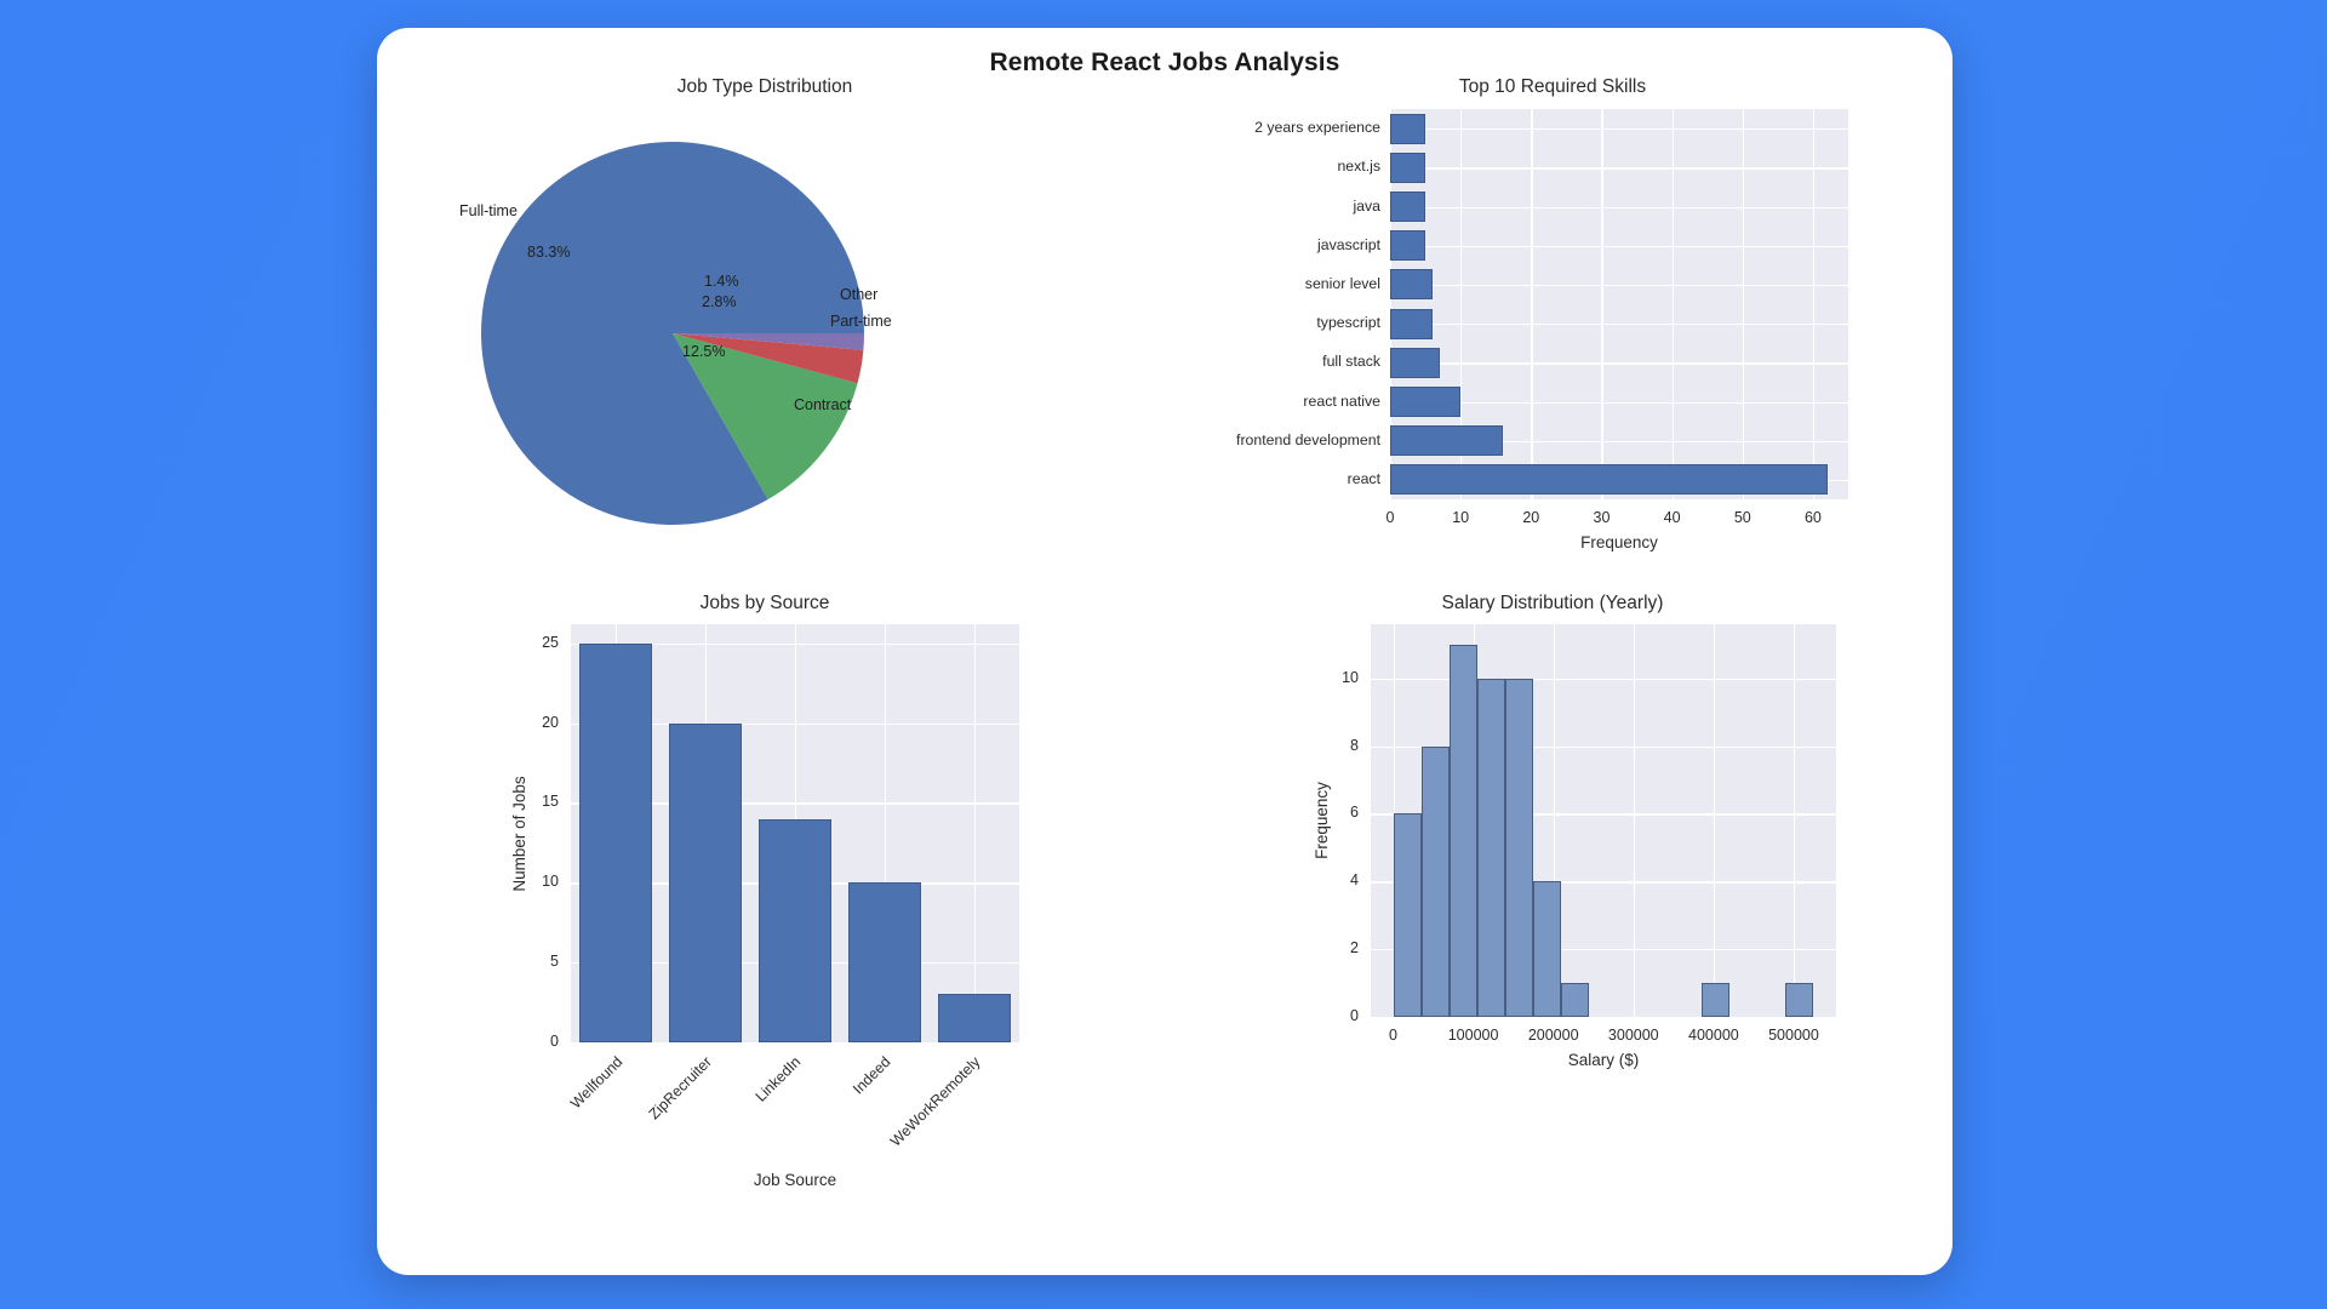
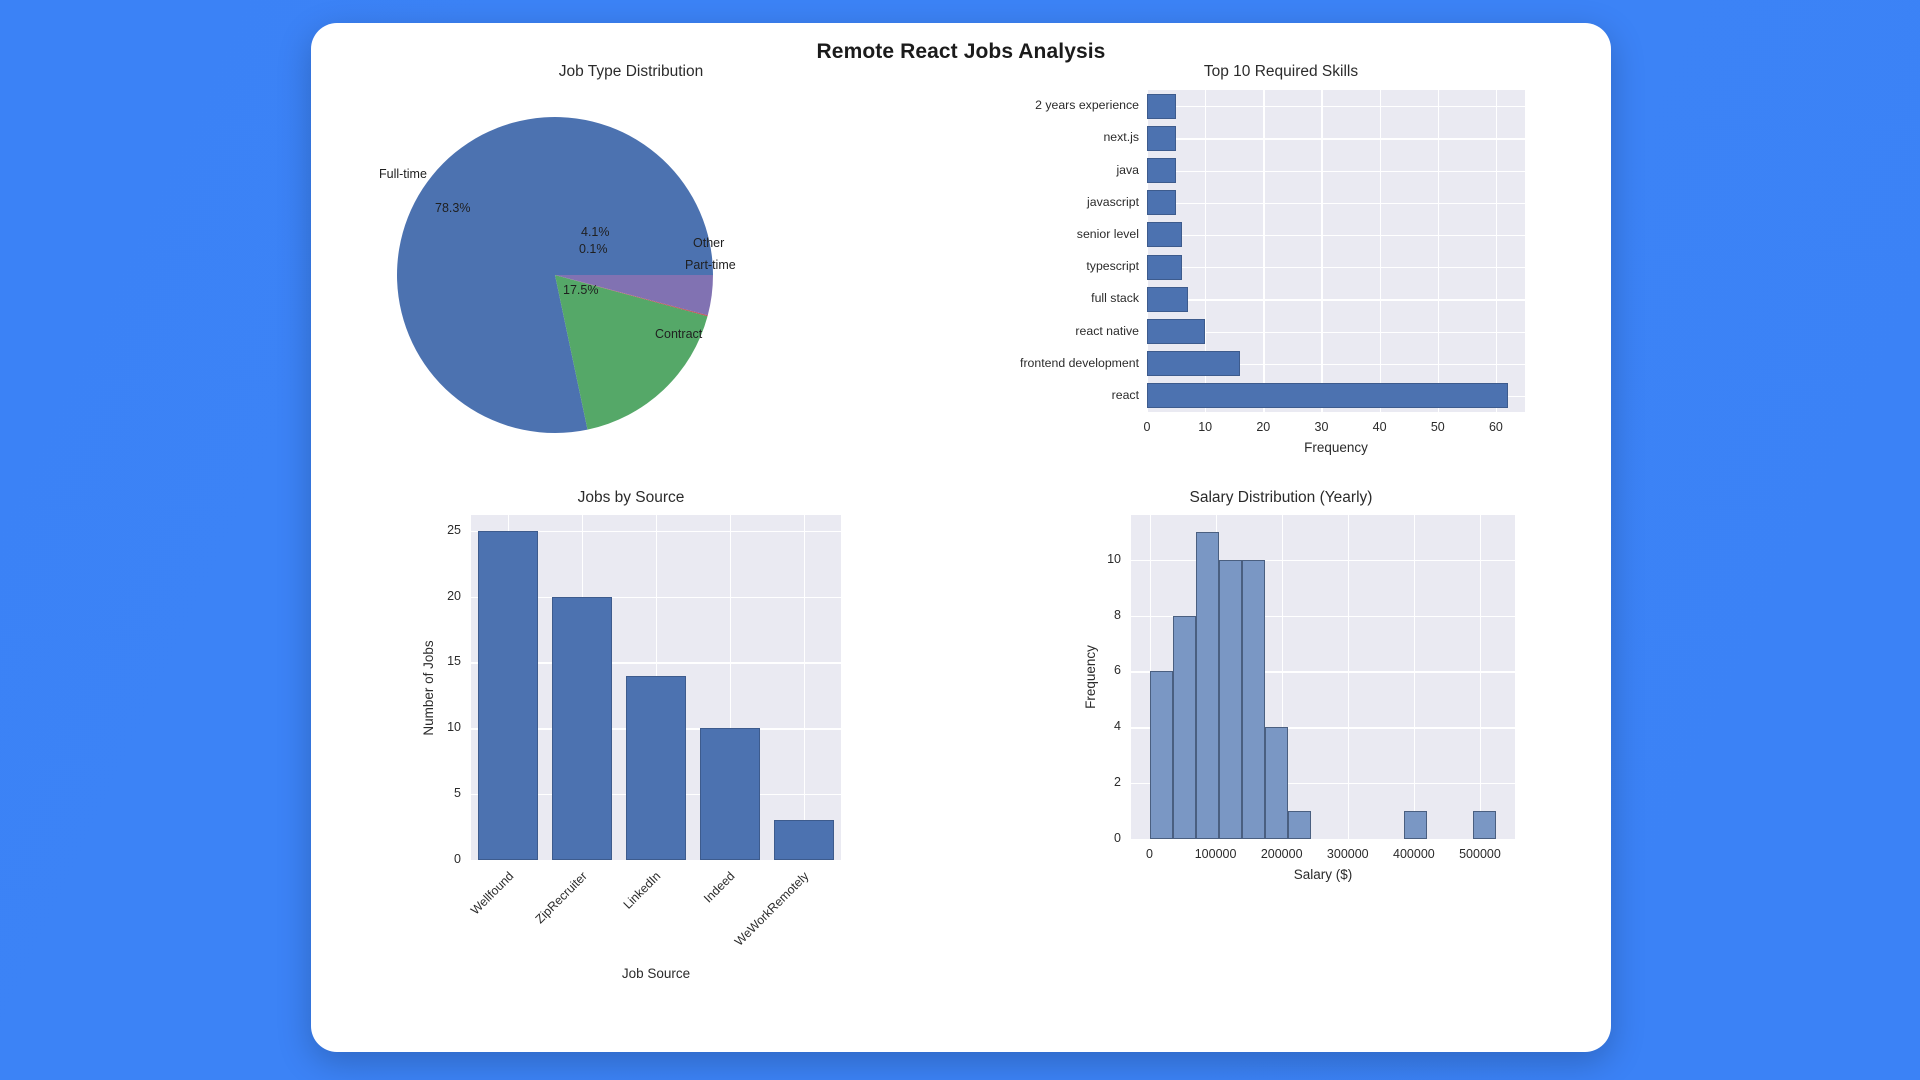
Job Type Distribution/Full-time: 83.3% -> 78.3%
Job Type Distribution/Contract: 12.5% -> 17.5%
Job Type Distribution/Part-time: 2.8% -> 0.1%
Job Type Distribution/Other: 1.4% -> 4.1%
